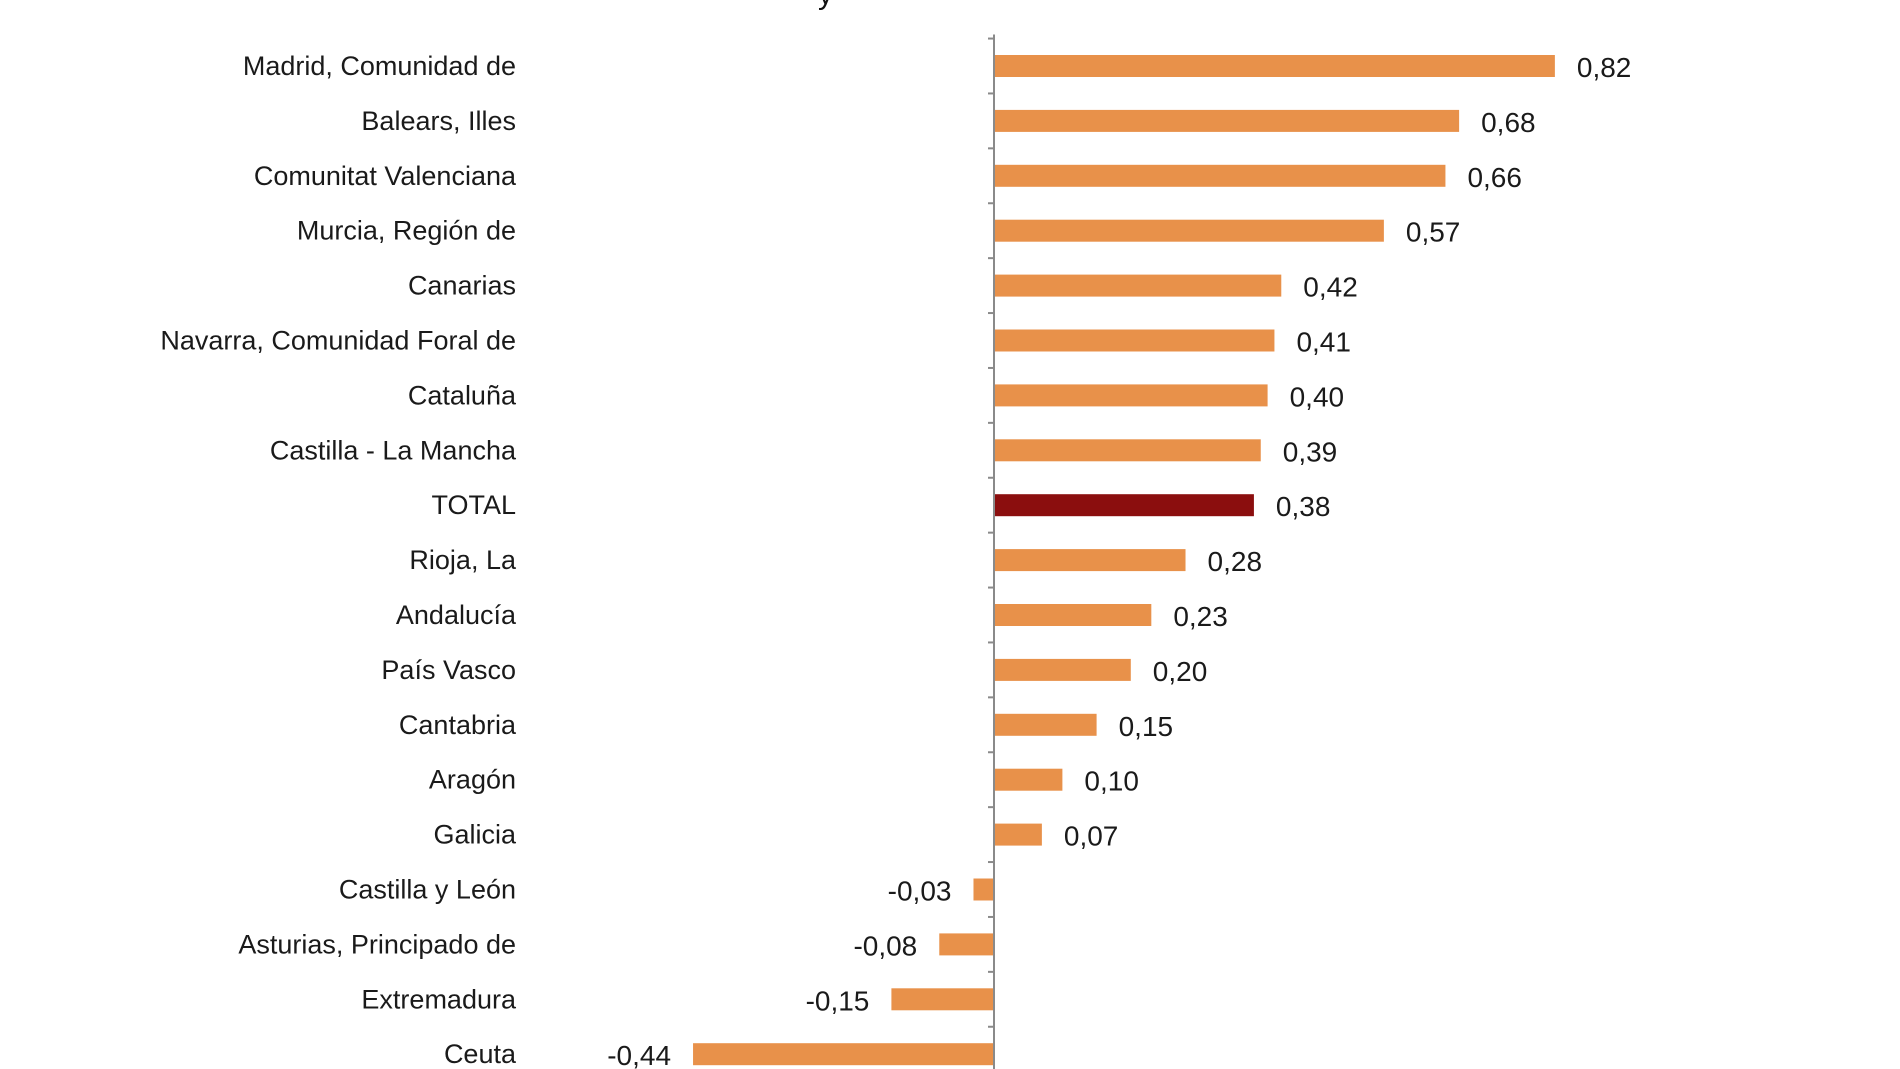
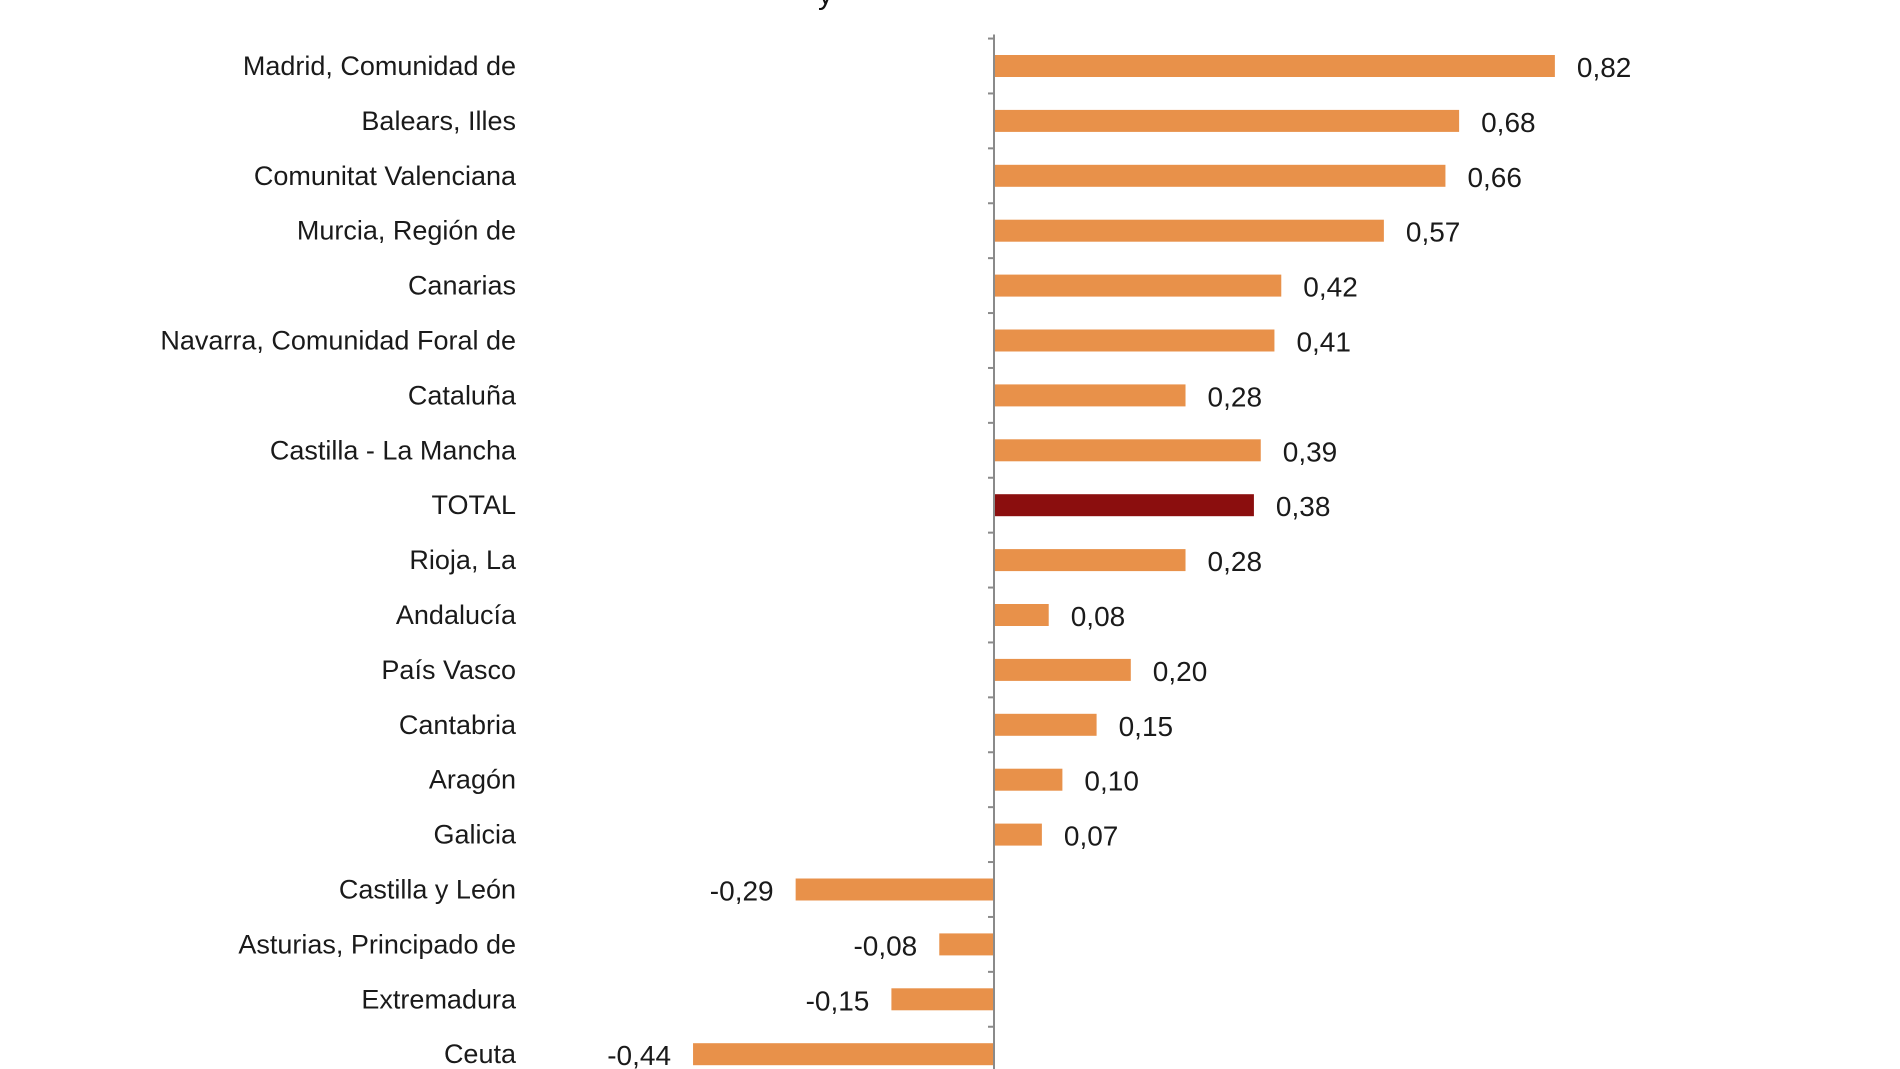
Cataluña: 0,40 -> 0,28
Andalucía: 0,23 -> 0,08
Castilla y León: -0,03 -> -0,29
